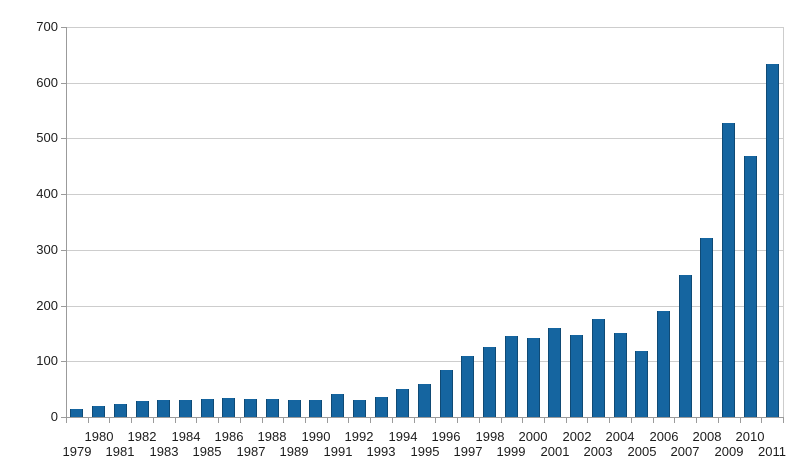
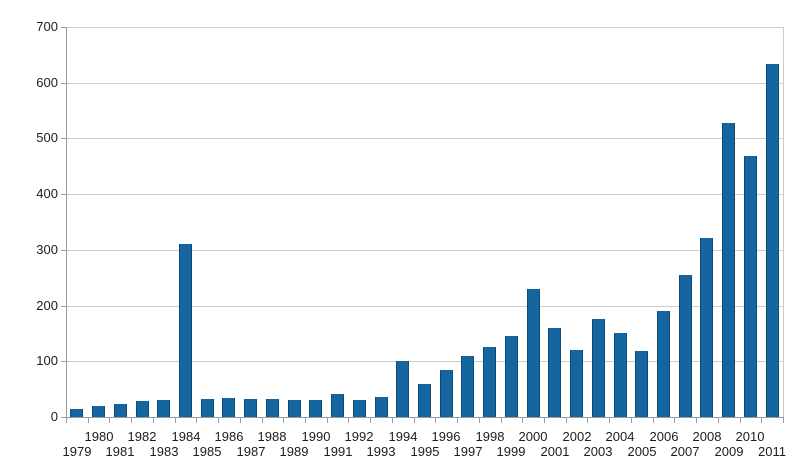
1984: 30 -> 310
1994: 50 -> 100
2000: 140 -> 230
2002: 150 -> 120
